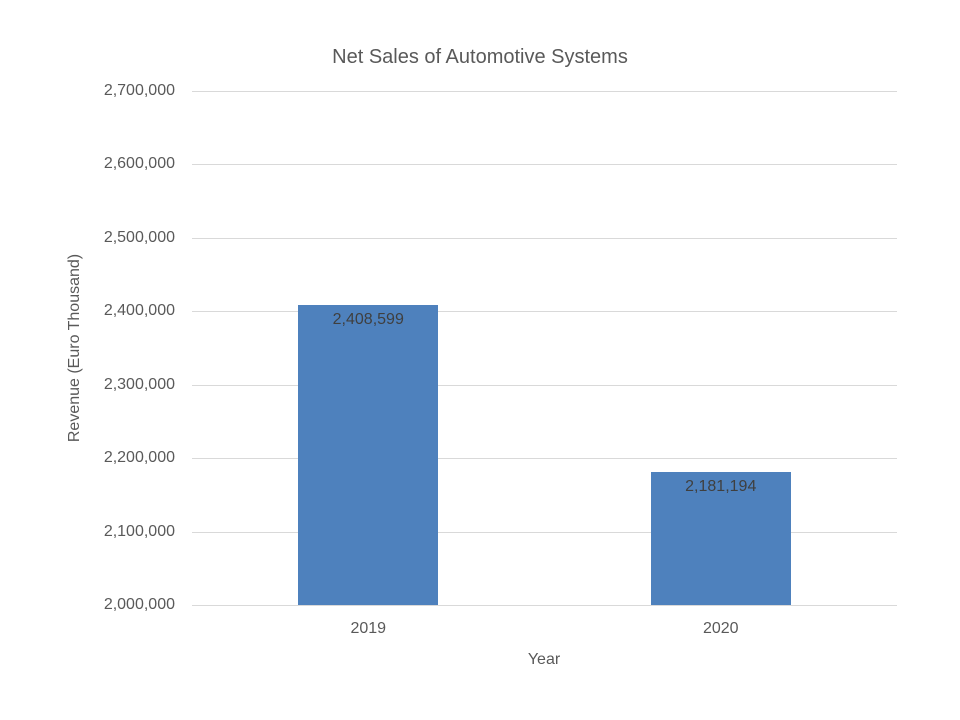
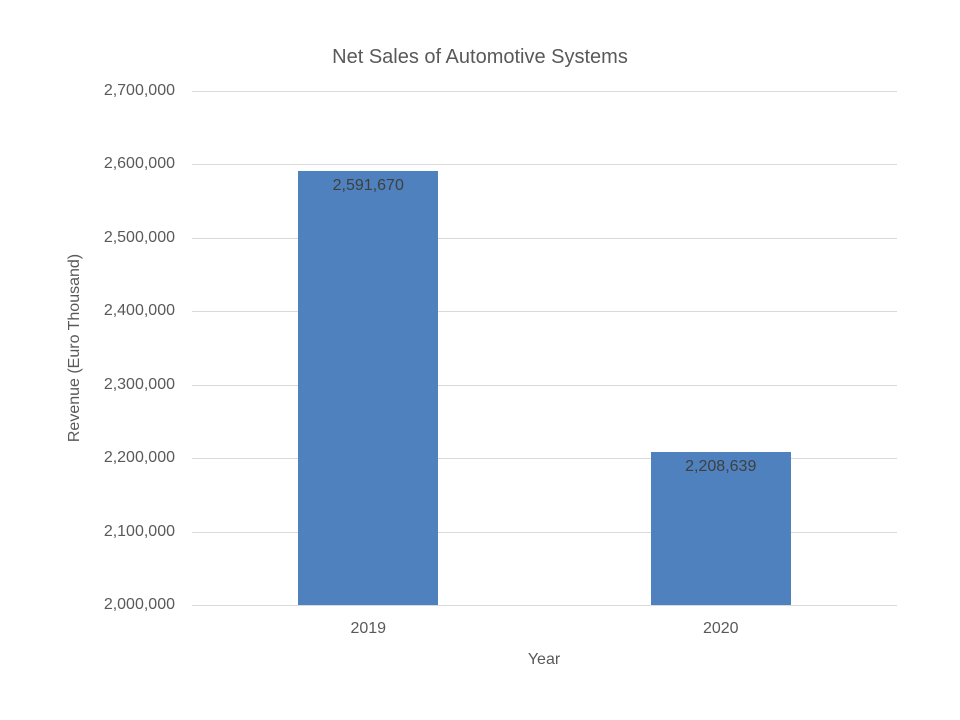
2019: 2,408,599 -> 2,591,670
2020: 2,181,194 -> 2,208,639
